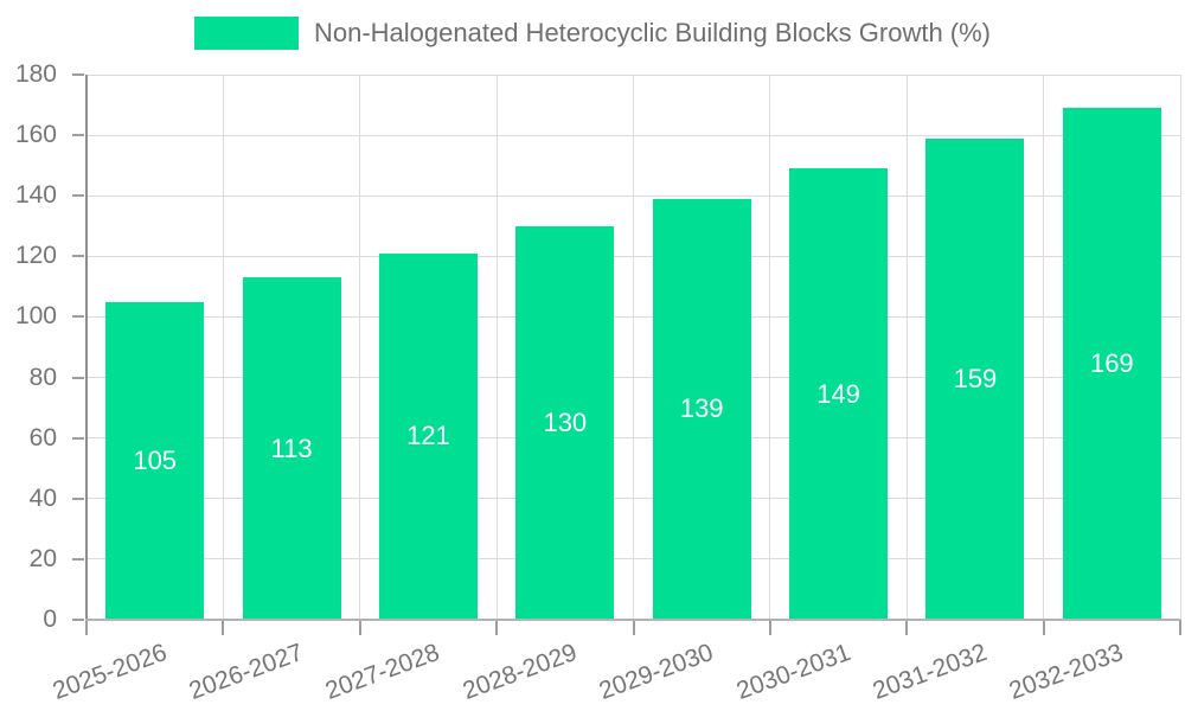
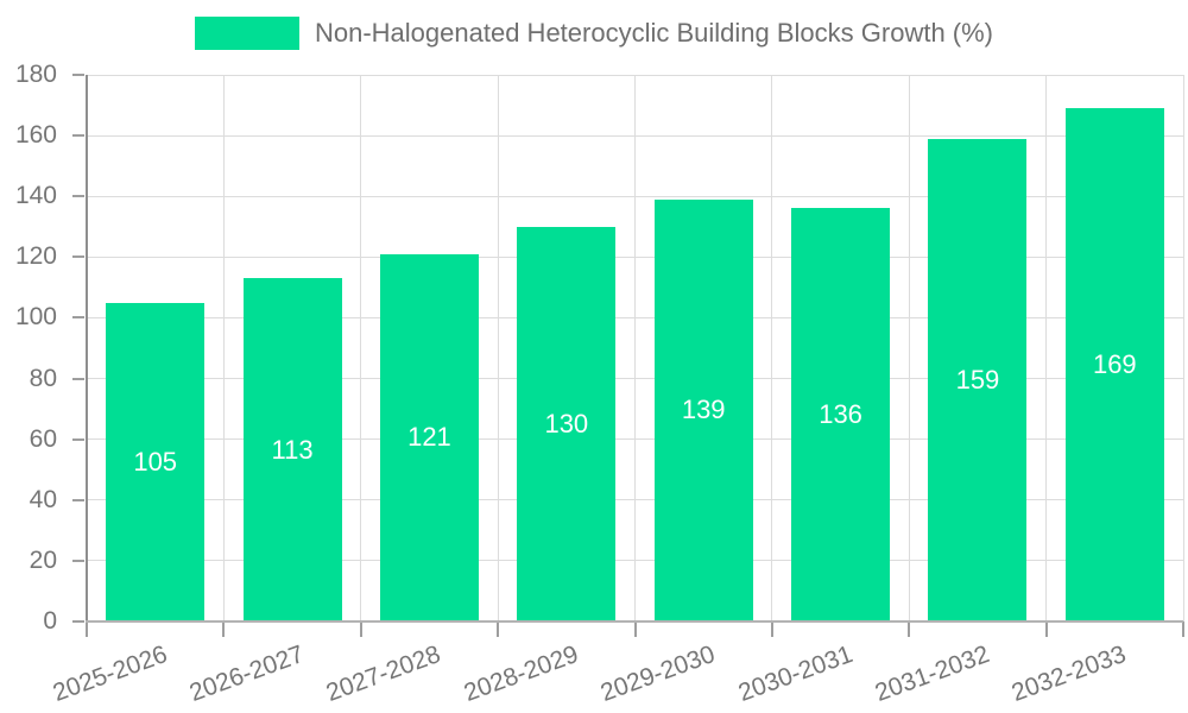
2030-2031: 149 -> 136
